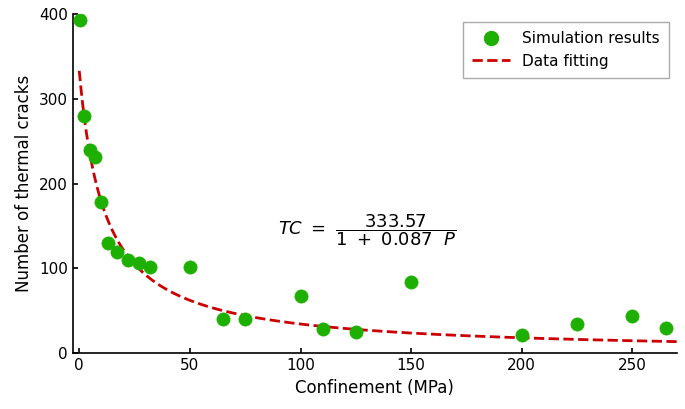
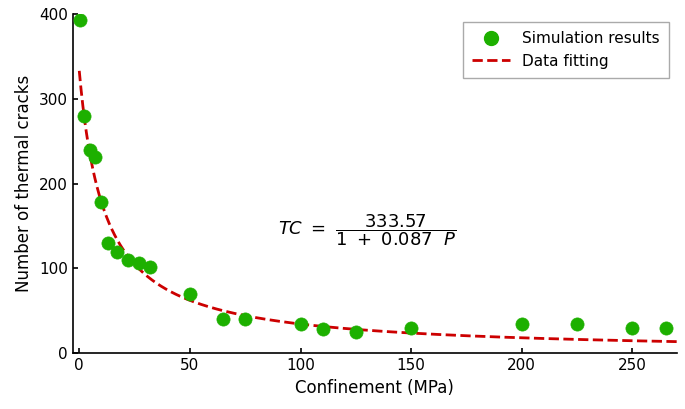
Simulation results/50: 102 -> 70
Simulation results/100: 68 -> 35
Simulation results/150: 84 -> 30
Simulation results/200: 22 -> 35
Simulation results/250: 44 -> 30
